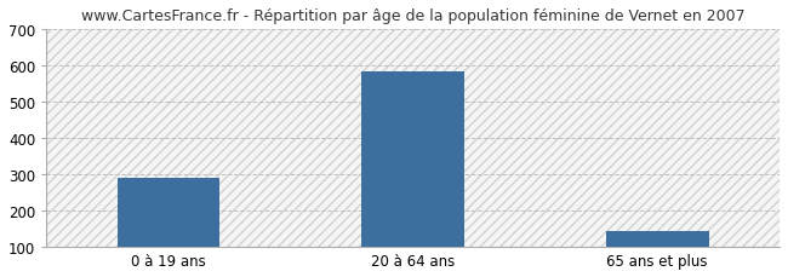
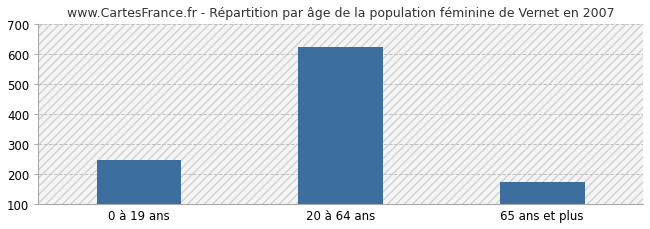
0 à 19 ans: 290 -> 248
20 à 64 ans: 585 -> 625
65 ans et plus: 145 -> 175
